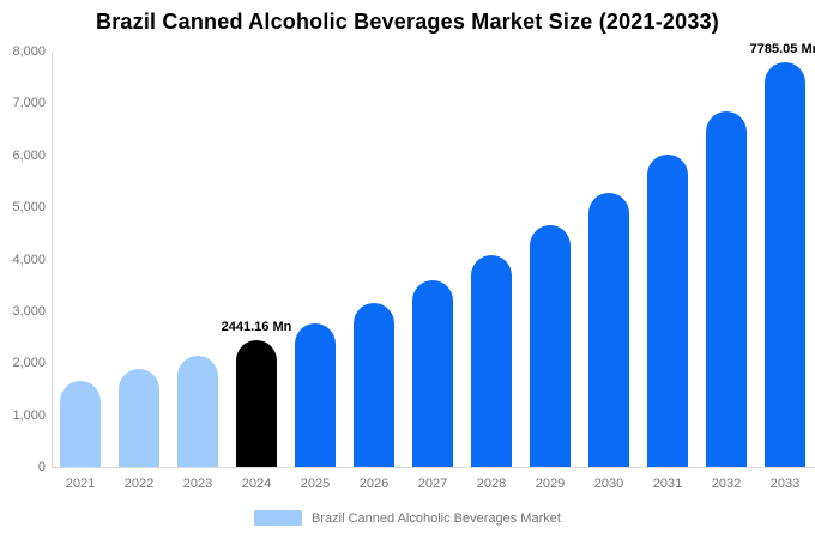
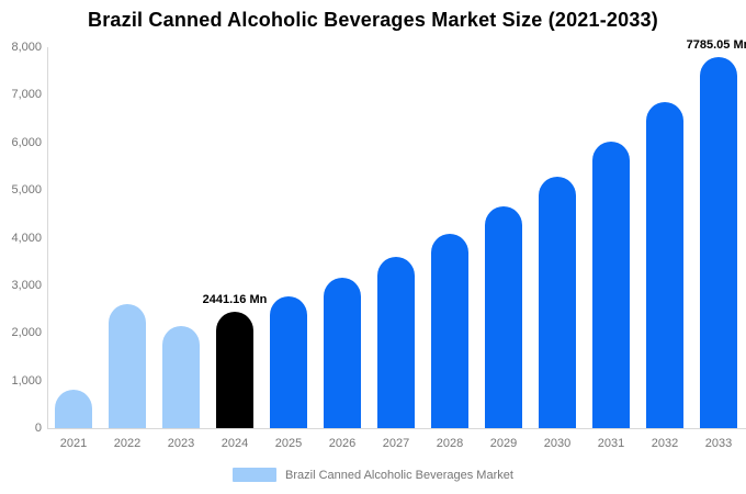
2021: 1700 -> 800
2022: 1900 -> 2600
